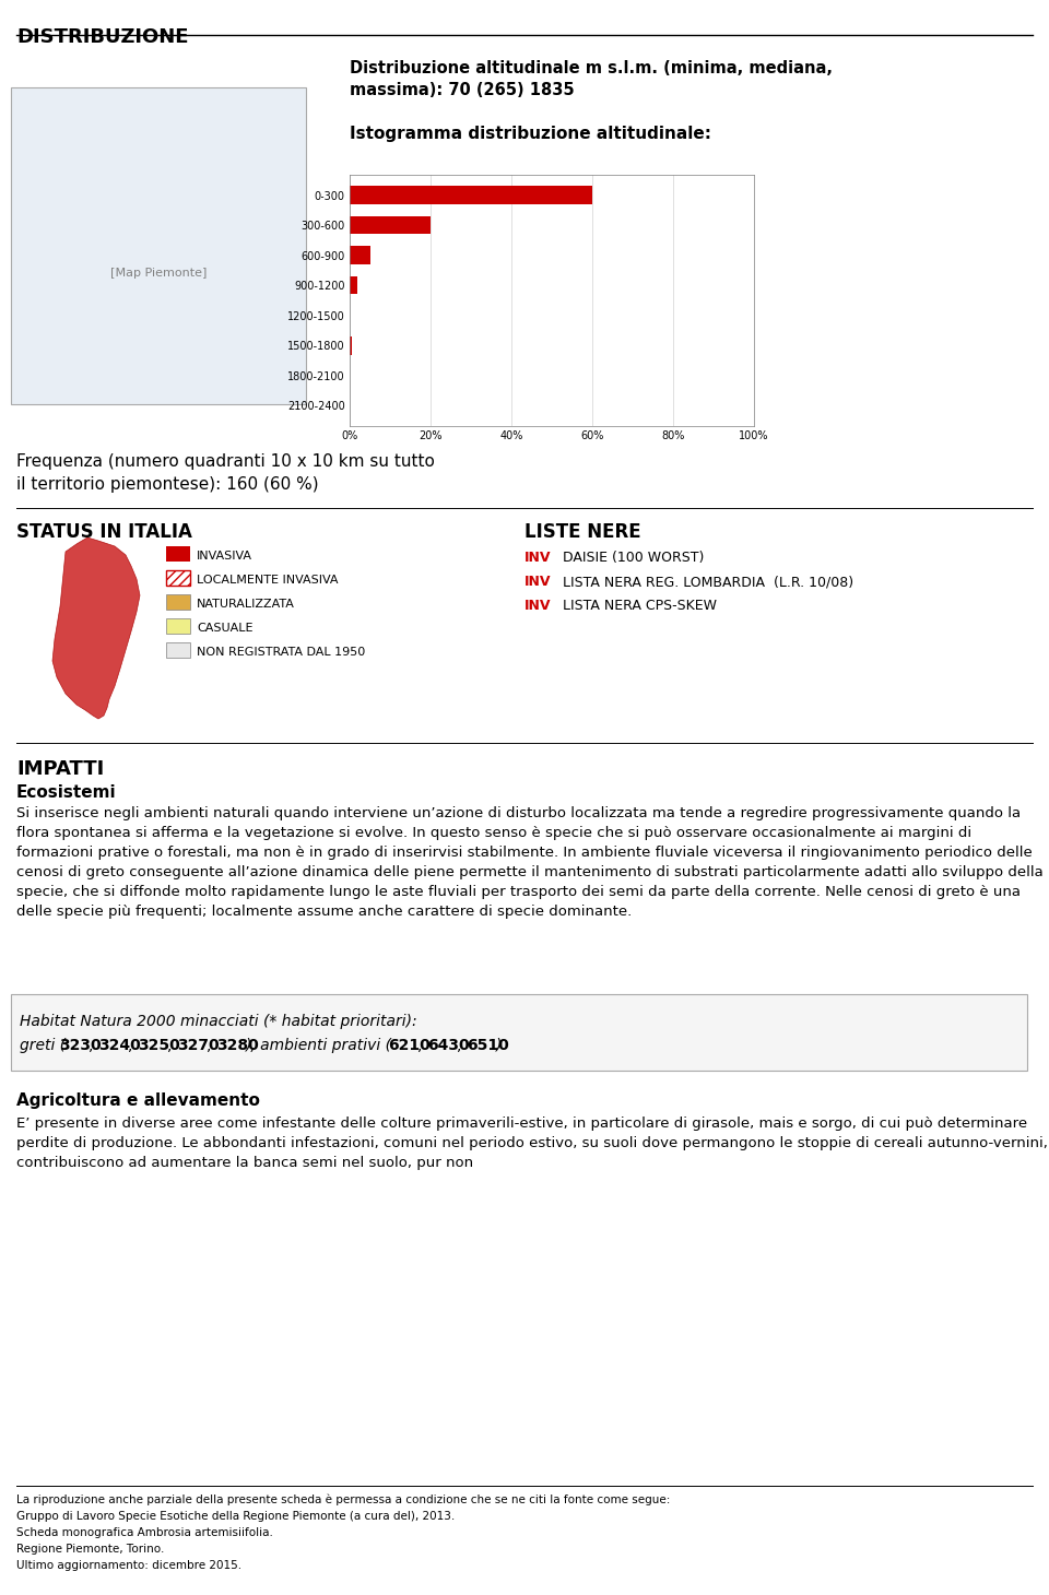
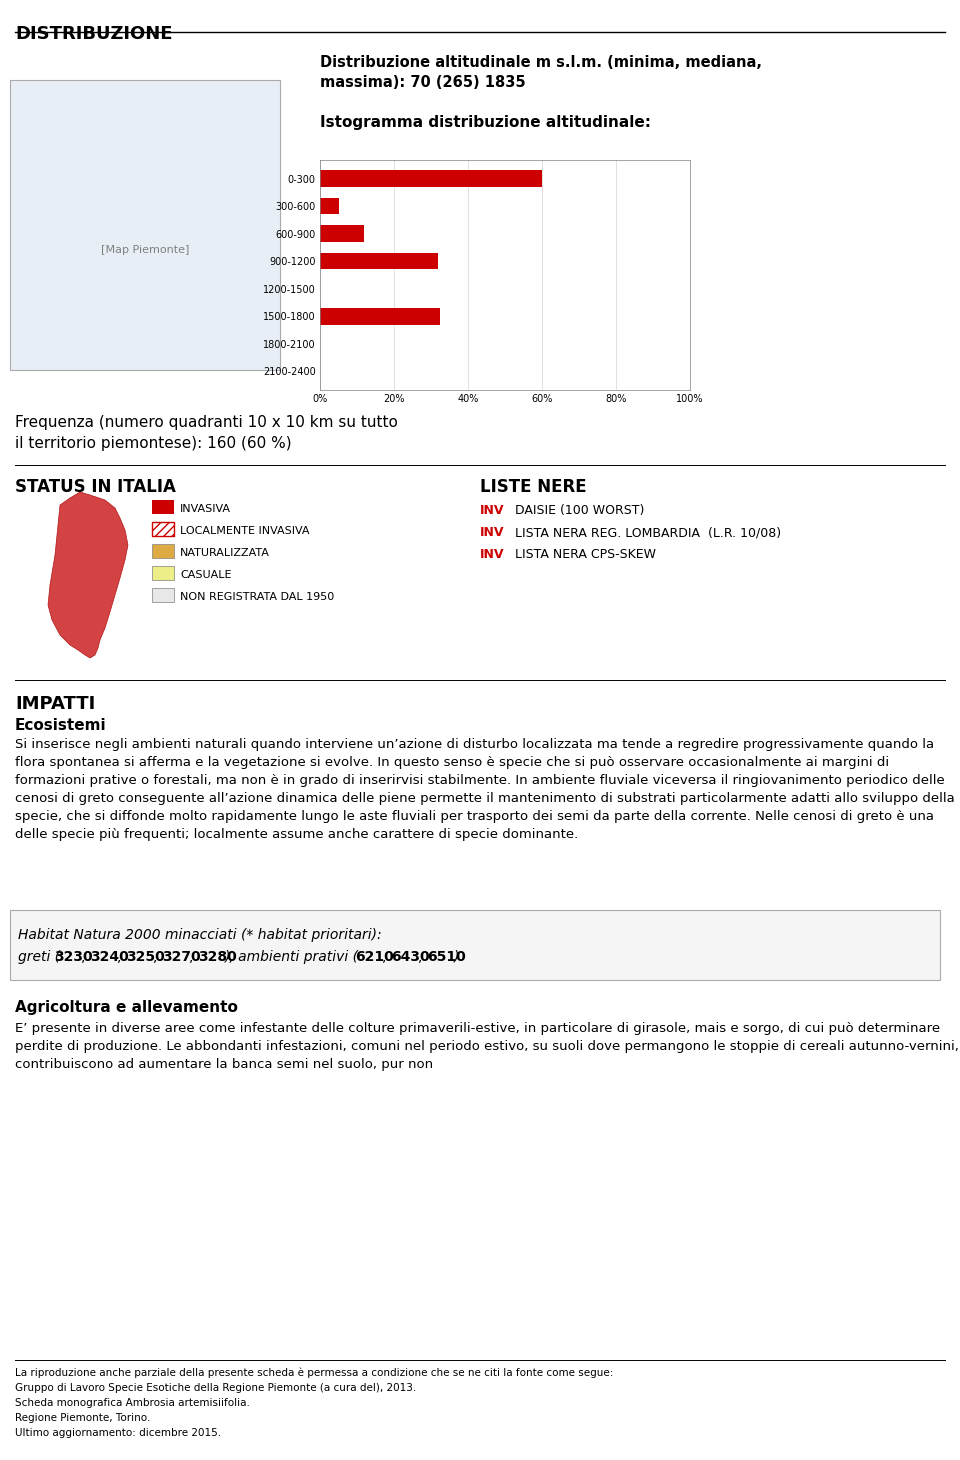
300-600: 20.0% -> 5.0%
600-900: 5.0% -> 12.0%
900-1200: 2.0% -> 32.0%
1500-1800: 0.5% -> 32.5%
